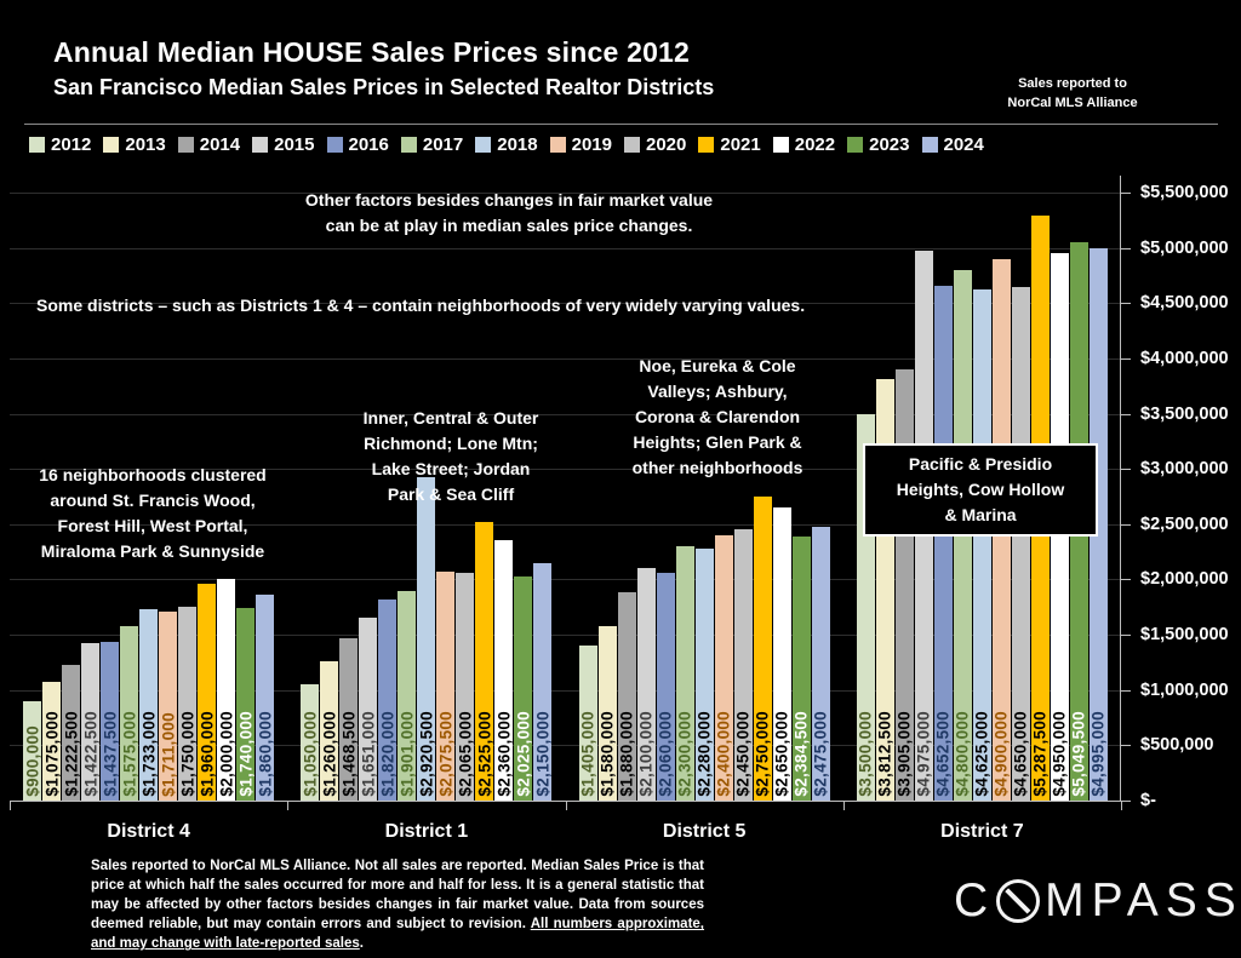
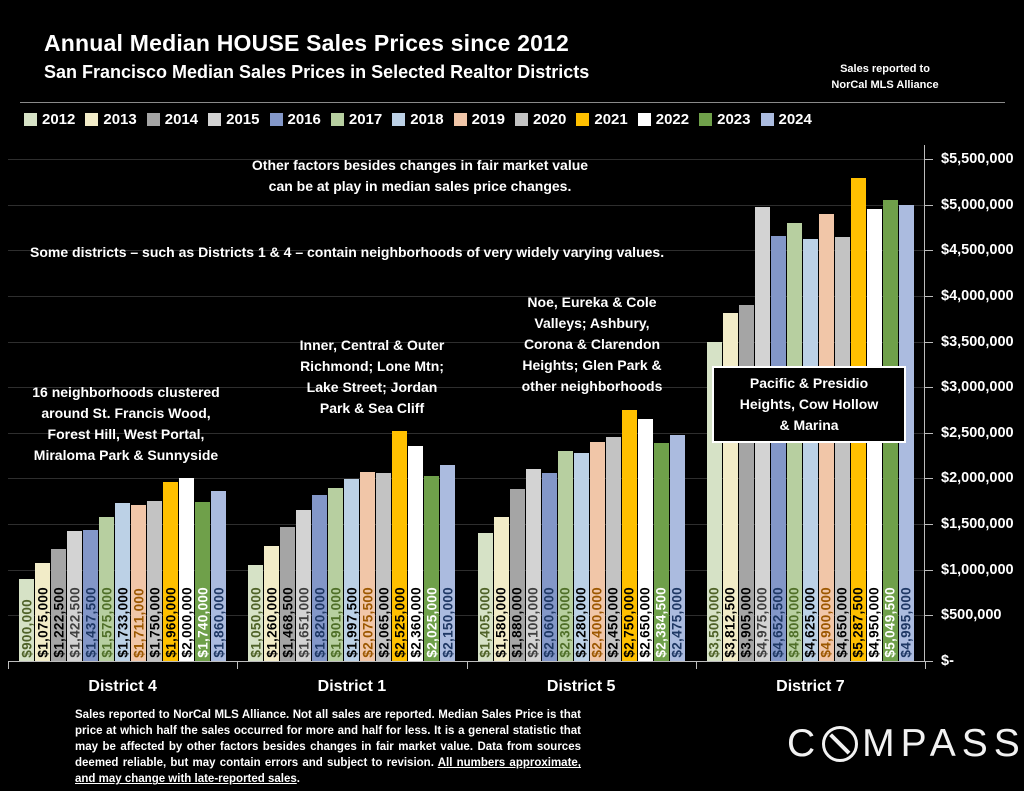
2018/District 1: $2,920,500 -> $1,997,500
